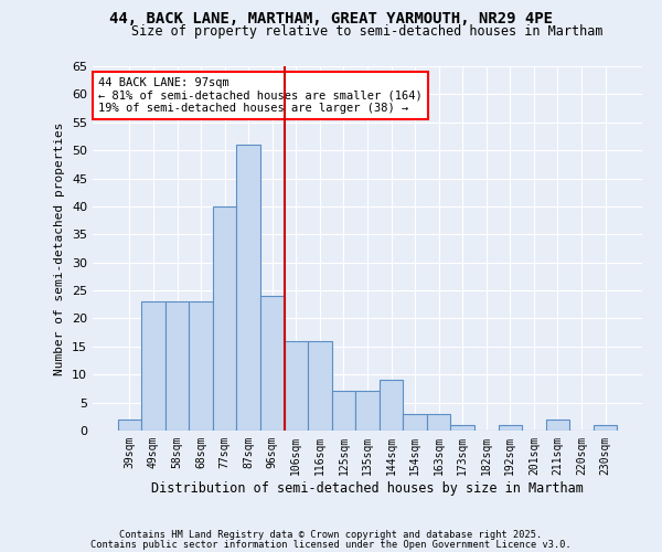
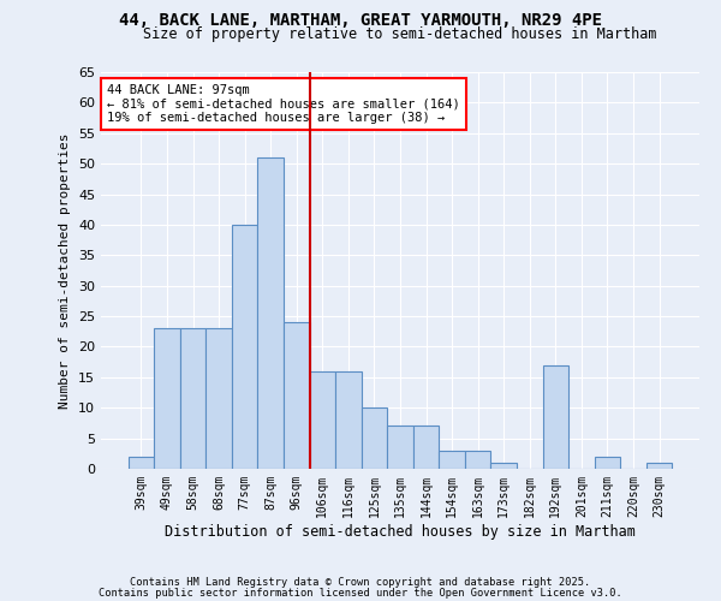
125sqm: 7 -> 10
144sqm: 9 -> 7
192sqm: 1 -> 17
